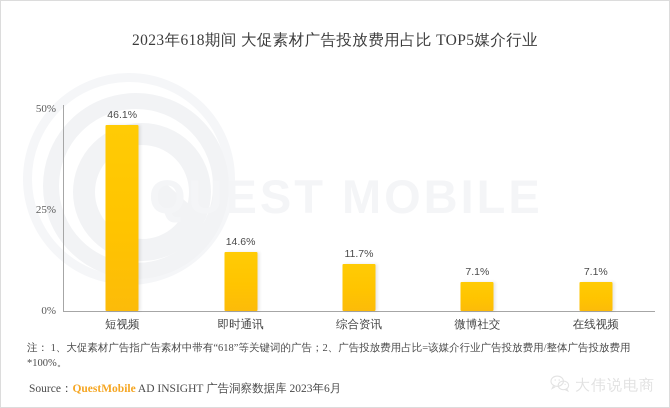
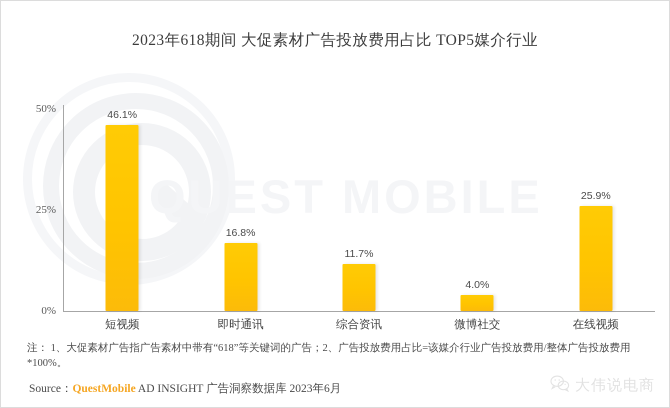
即时通讯: 14.6% -> 16.8%
微博社交: 7.1% -> 4.0%
在线视频: 7.1% -> 25.9%
